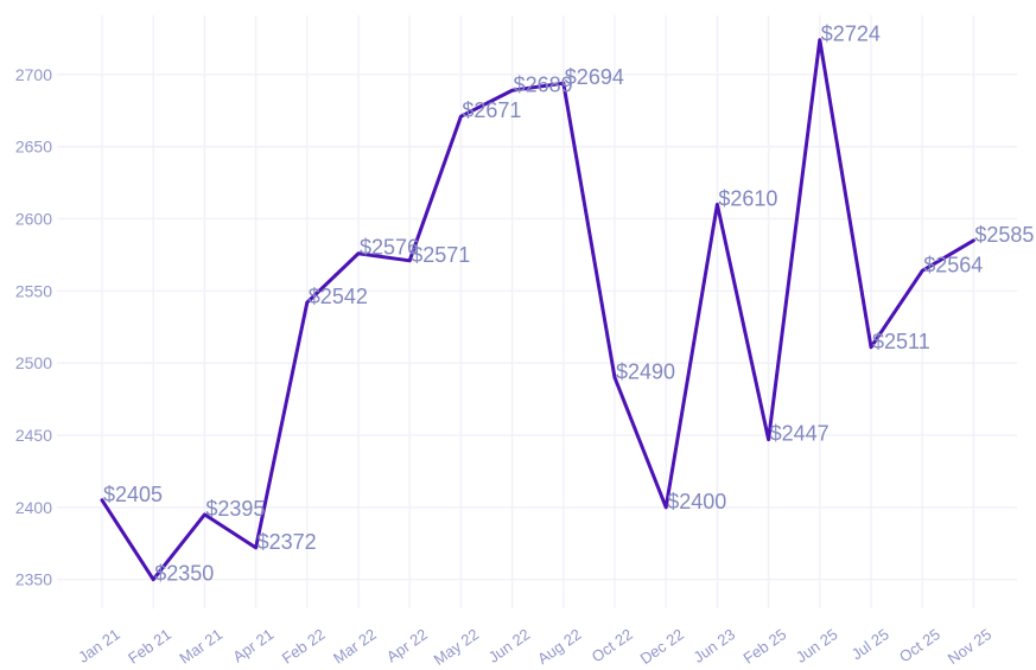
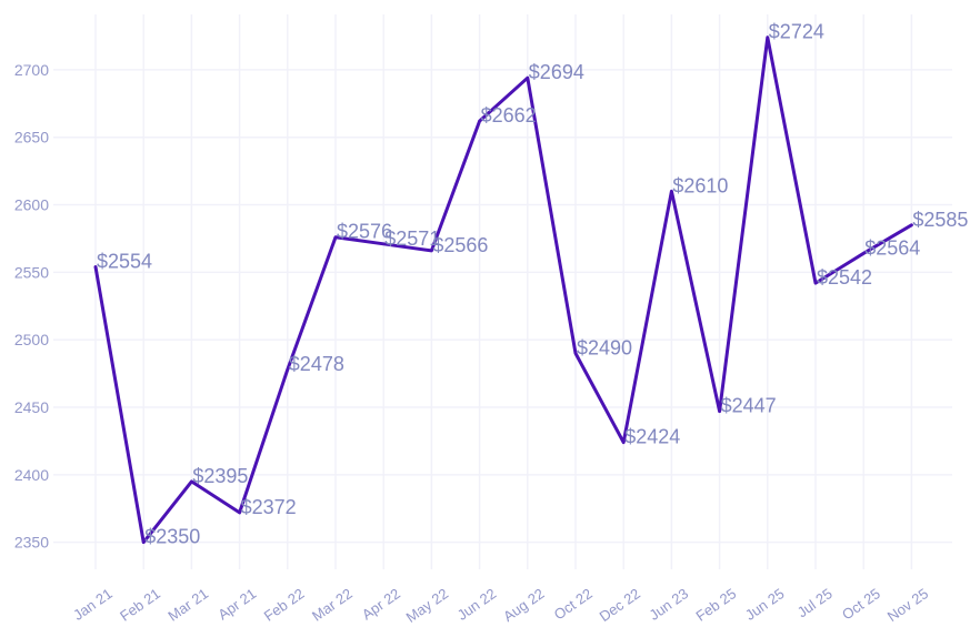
Jan 21: $2405 -> $2554
Feb 22: $2542 -> $2478
May 22: $2671 -> $2566
Jun 22: $2689 -> $2662
Dec 22: $2400 -> $2424
Jul 25: $2511 -> $2542
